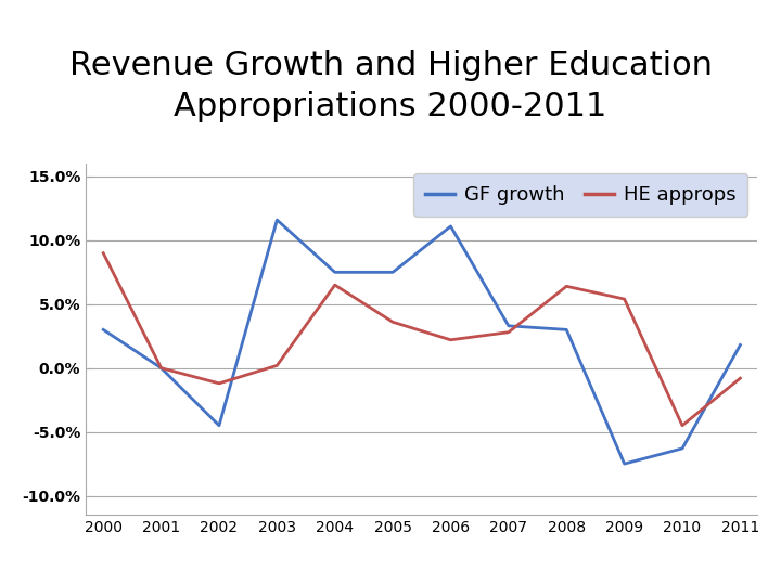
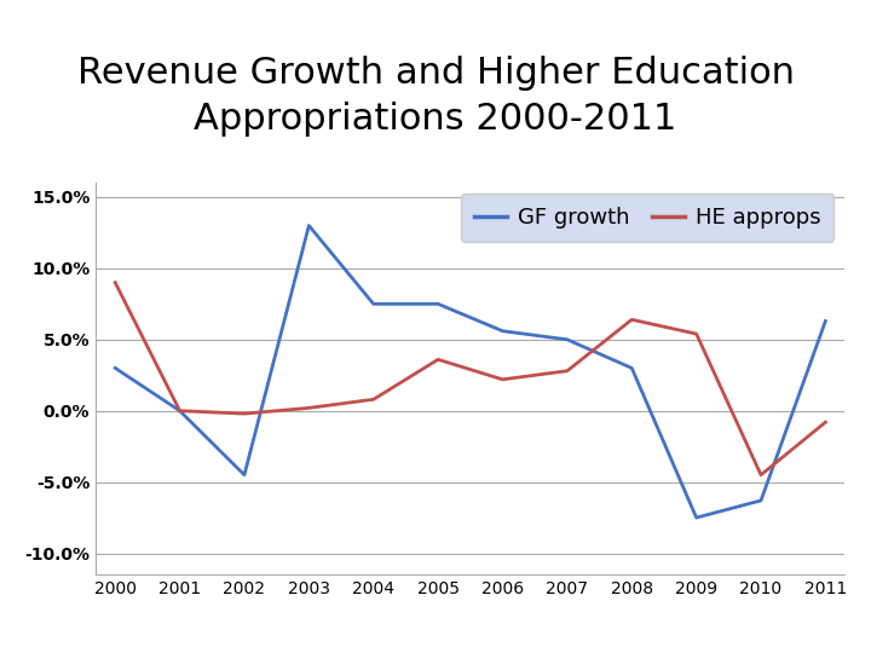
HE approps/2002: -1.2% -> -0.2%
GF growth/2003: 11.6% -> 13.0%
HE approps/2004: 6.5% -> 0.8%
GF growth/2006: 11.1% -> 5.6%
GF growth/2007: 3.3% -> 5.0%
GF growth/2011: 1.8% -> 6.3%
